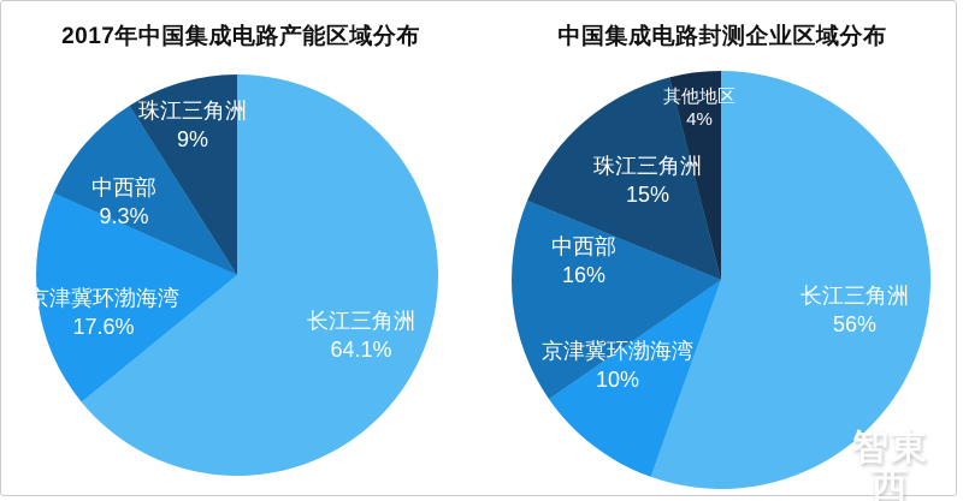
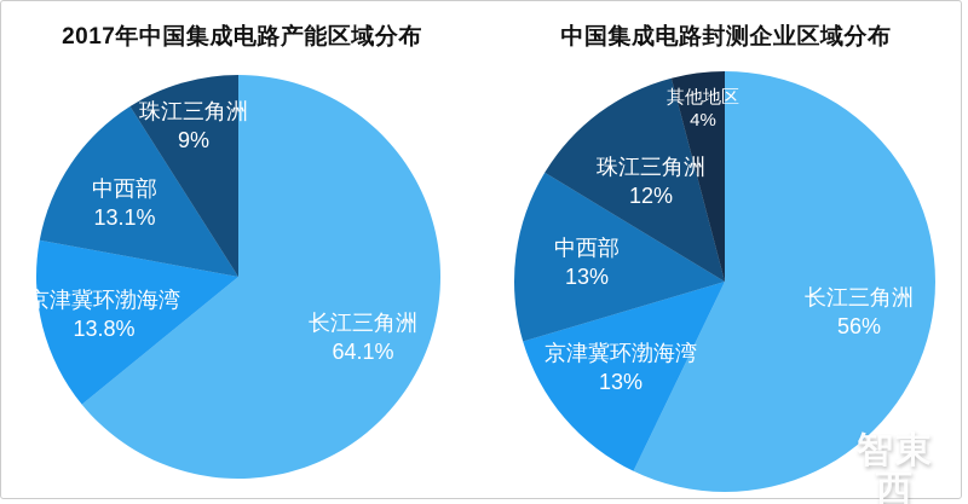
2017年中国集成电路产能区域分布/京津冀环渤海湾: 17.6% -> 13.8%
2017年中国集成电路产能区域分布/中西部: 9.3% -> 13.1%
中国集成电路封测企业区域分布/京津冀环渤海湾: 10% -> 13%
中国集成电路封测企业区域分布/中西部: 16% -> 13%
中国集成电路封测企业区域分布/珠江三角洲: 15% -> 12%
